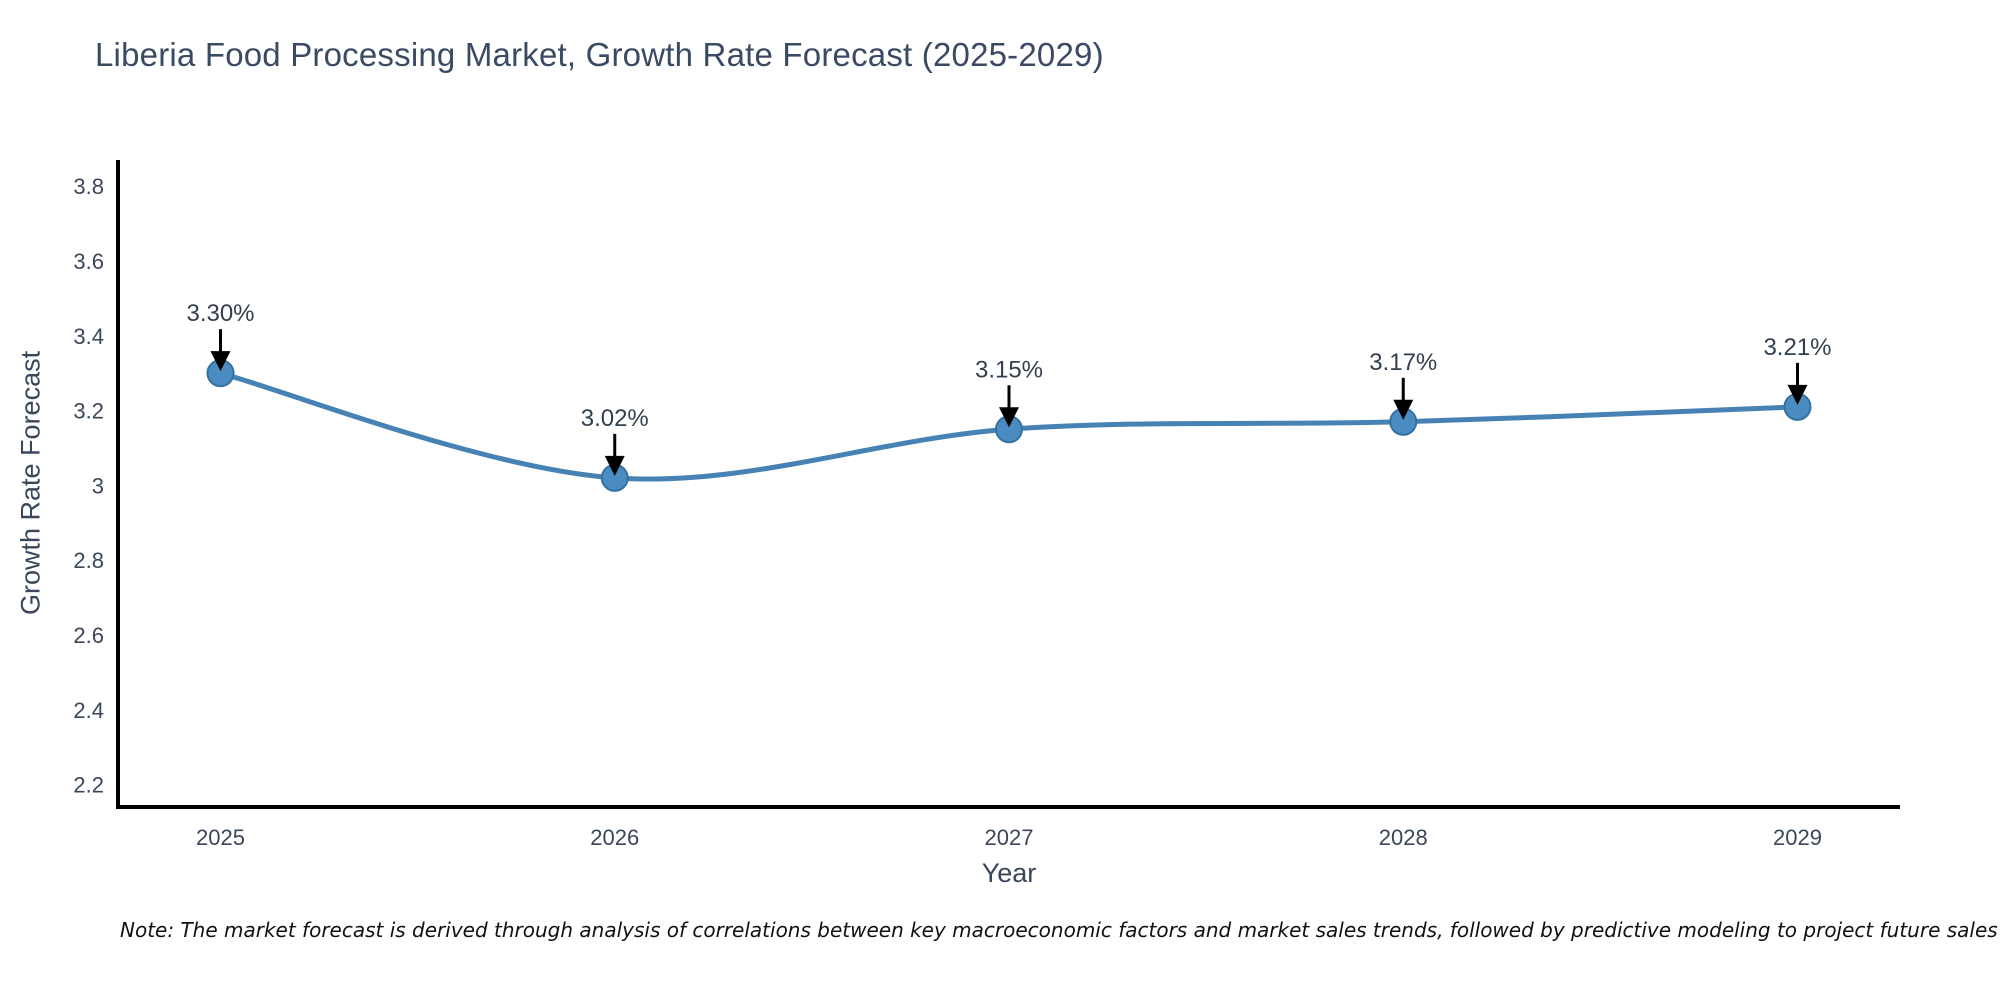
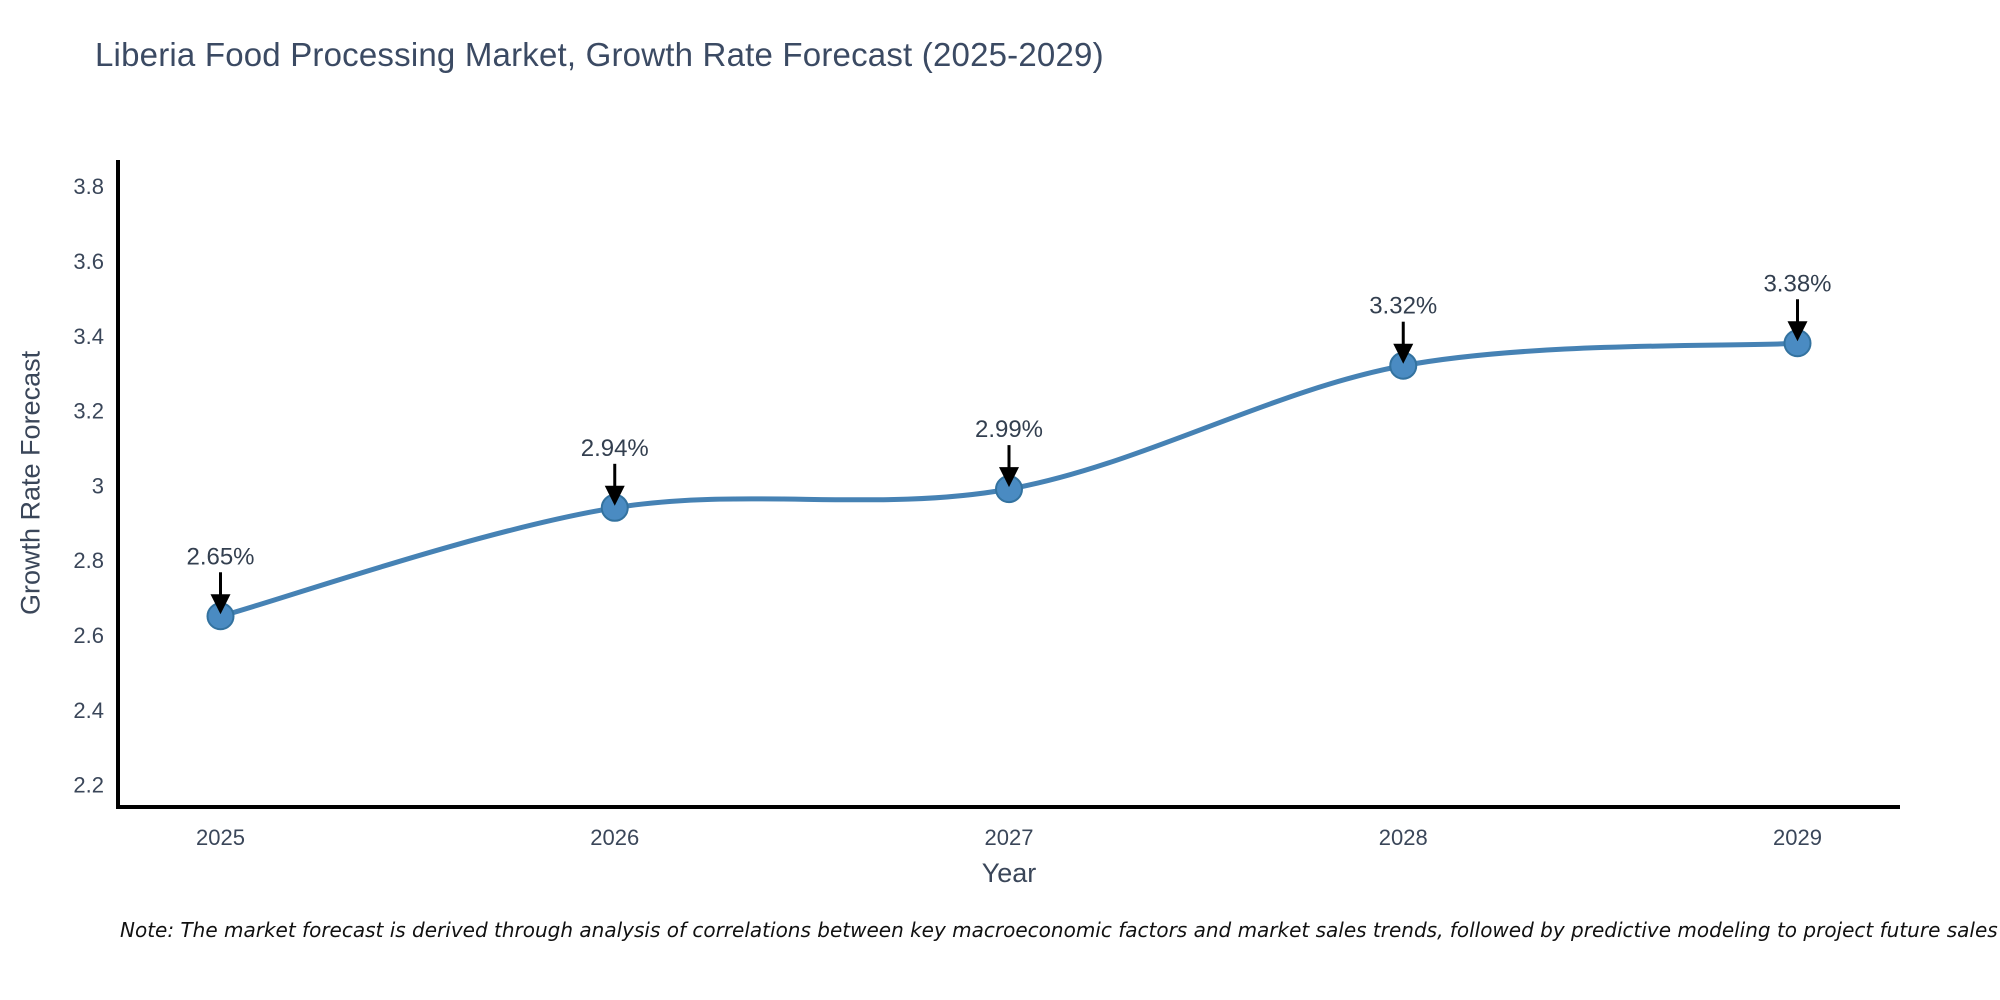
2025: 3.30% -> 2.65%
2026: 3.02% -> 2.94%
2027: 3.15% -> 2.99%
2028: 3.17% -> 3.32%
2029: 3.21% -> 3.38%
